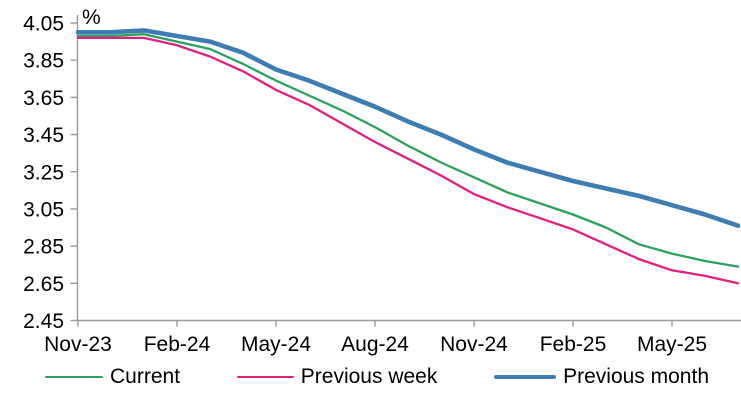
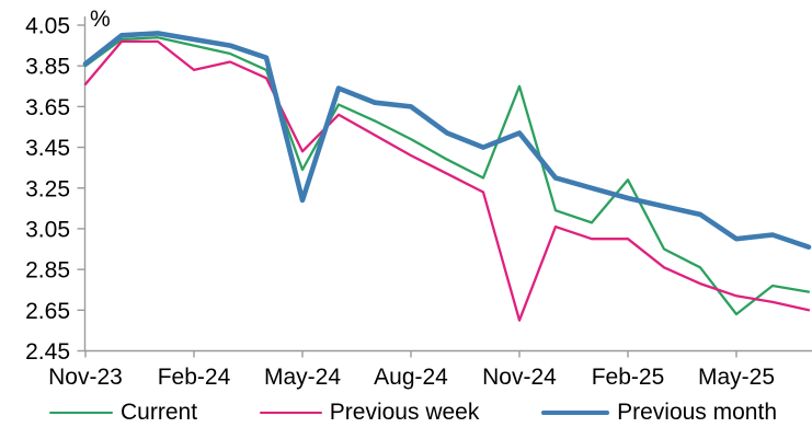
Current/Nov-23: 3.98 -> 3.85
Previous week/Nov-23: 3.97 -> 3.76
Previous month/Nov-23: 4.00 -> 3.86
Previous week/Feb-24: 3.93 -> 3.83
Current/May-24: 3.74 -> 3.34
Previous week/May-24: 3.69 -> 3.43
Previous month/May-24: 3.80 -> 3.19
Previous month/Aug-24: 3.60 -> 3.65
Current/Nov-24: 3.22 -> 3.75
Previous week/Nov-24: 3.13 -> 2.60
Previous month/Nov-24: 3.37 -> 3.52
Current/Feb-25: 3.02 -> 3.29
Previous week/Feb-25: 2.94 -> 3.00
Current/May-25: 2.81 -> 2.63
Previous month/May-25: 3.07 -> 3.00
